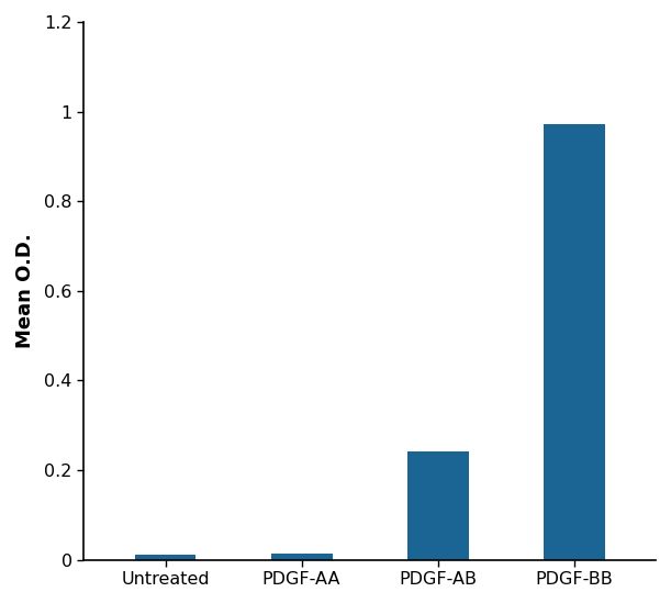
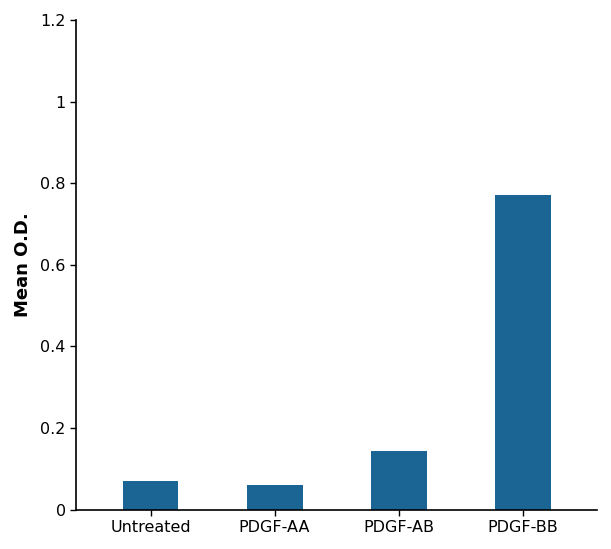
Untreated: 0.012 -> 0.070
PDGF-AA: 0.015 -> 0.060
PDGF-AB: 0.243 -> 0.145
PDGF-BB: 0.972 -> 0.770
